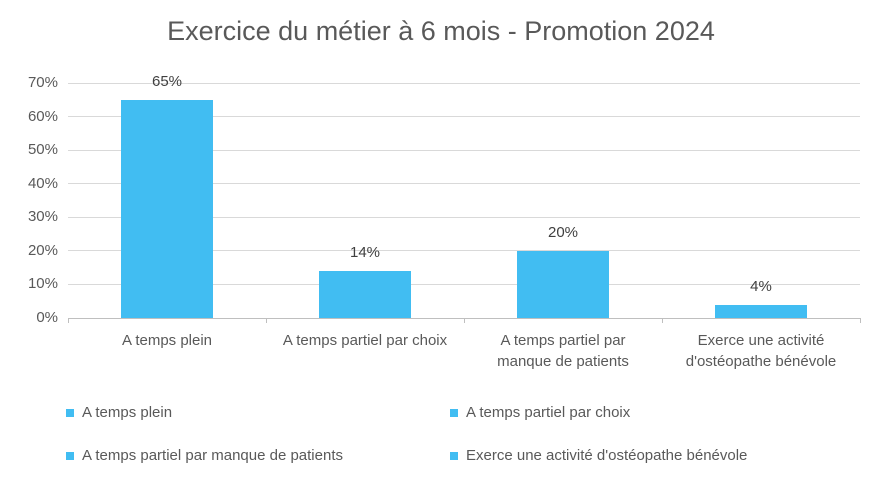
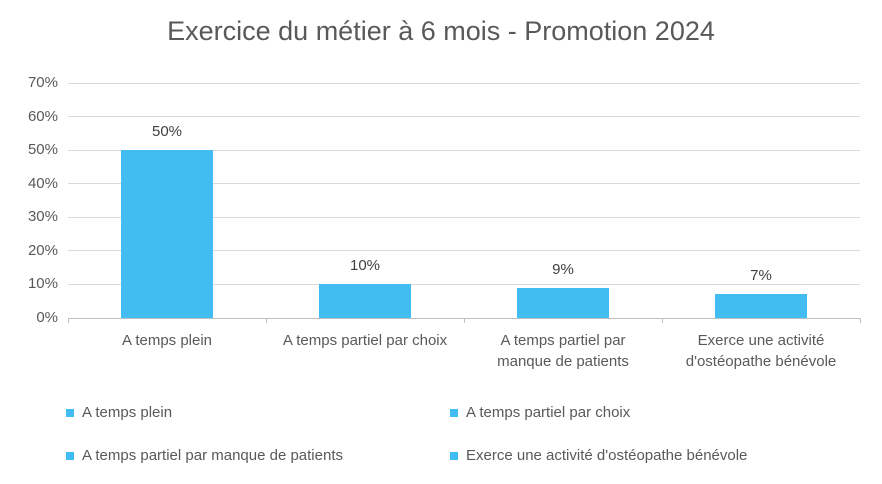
A temps plein: 65% -> 50%
A temps partiel par choix: 14% -> 10%
A temps partiel par manque de patients: 20% -> 9%
Exerce une activité d'ostéopathe bénévole: 4% -> 7%
